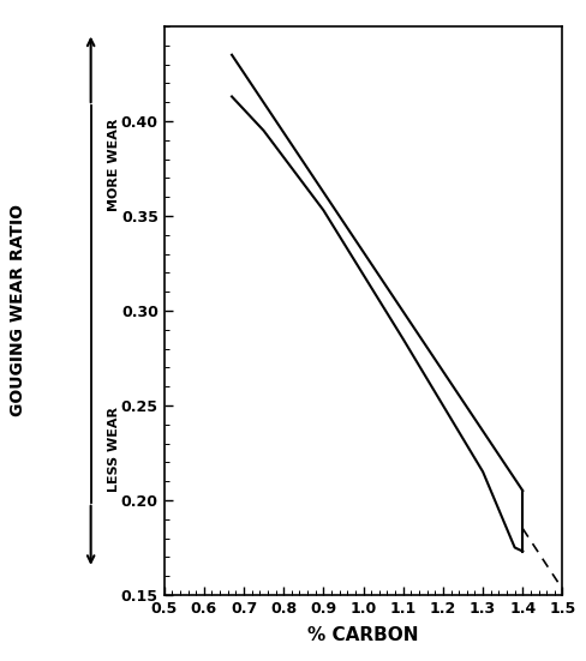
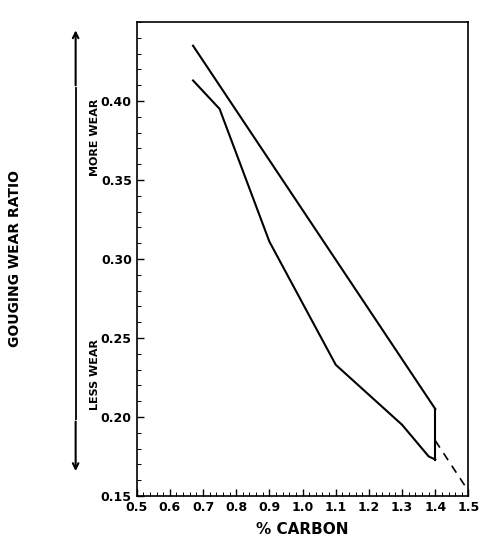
0.9: 0.353 -> 0.311
1.1: 0.285 -> 0.233
1.3: 0.215 -> 0.195
